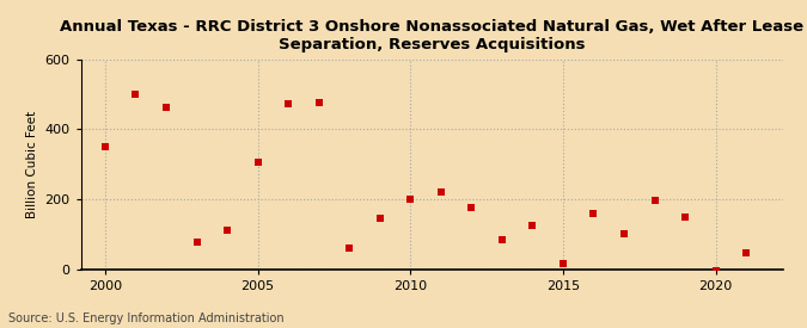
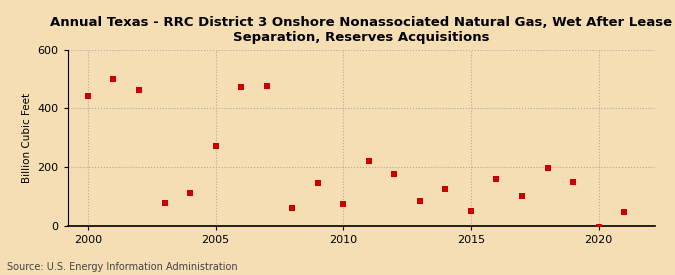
2000: 350 -> 440
2005: 305 -> 270
2010: 200 -> 75
2015: 15 -> 50
